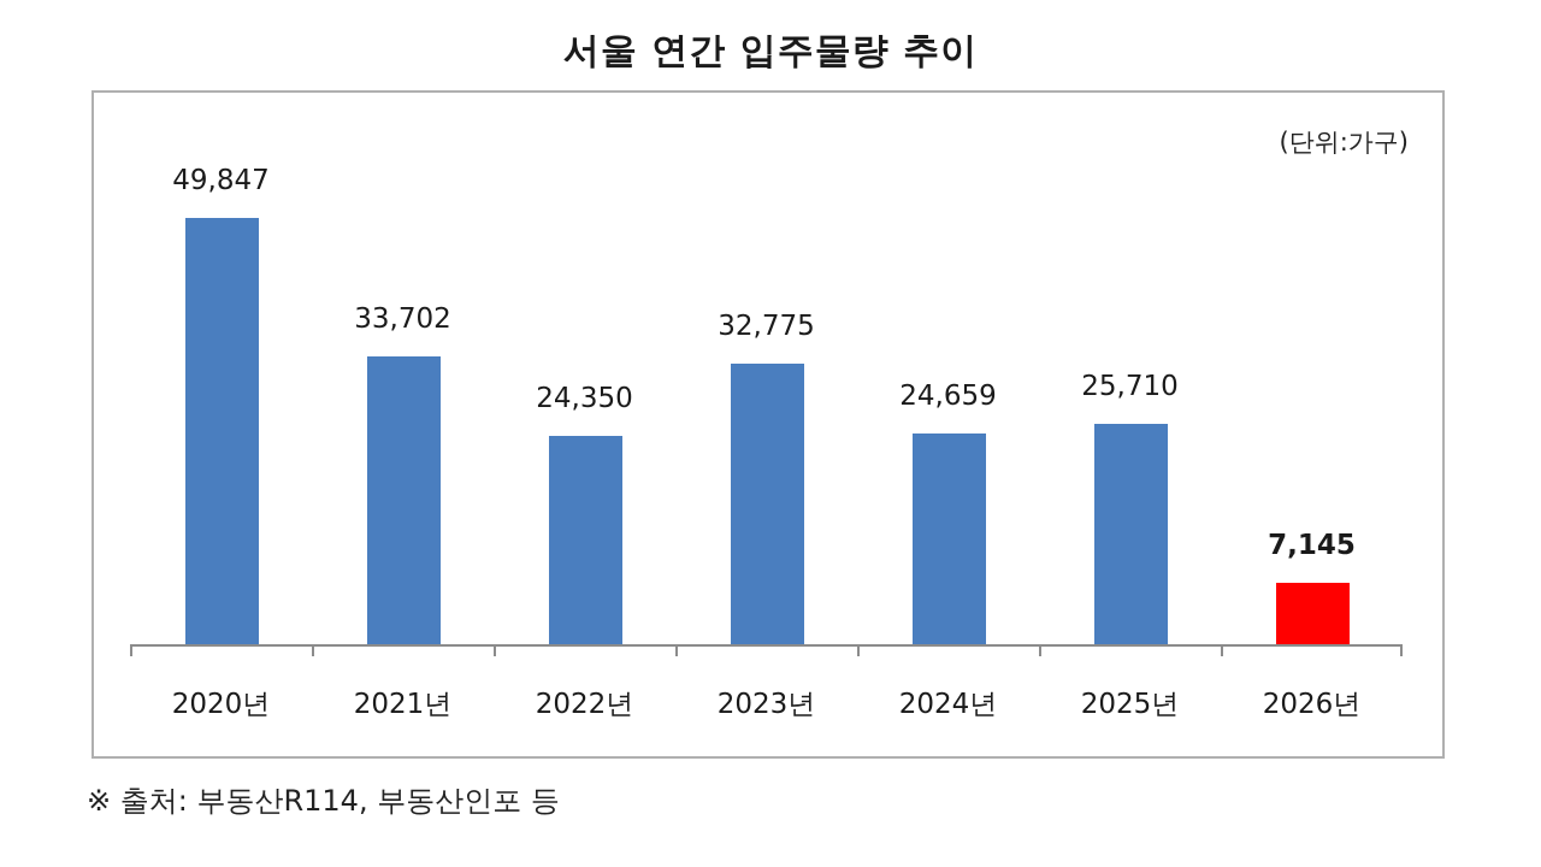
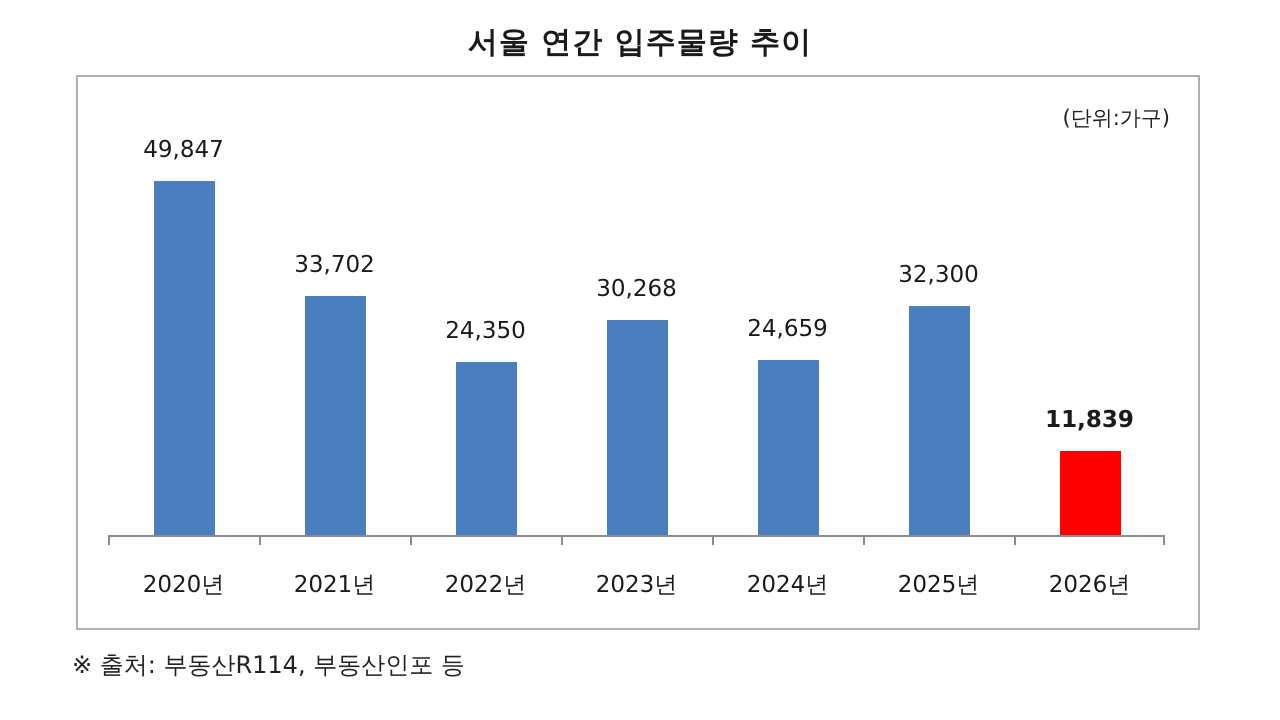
2023년: 32,775 -> 30,268
2025년: 25,710 -> 32,300
2026년: 7,145 -> 11,839
